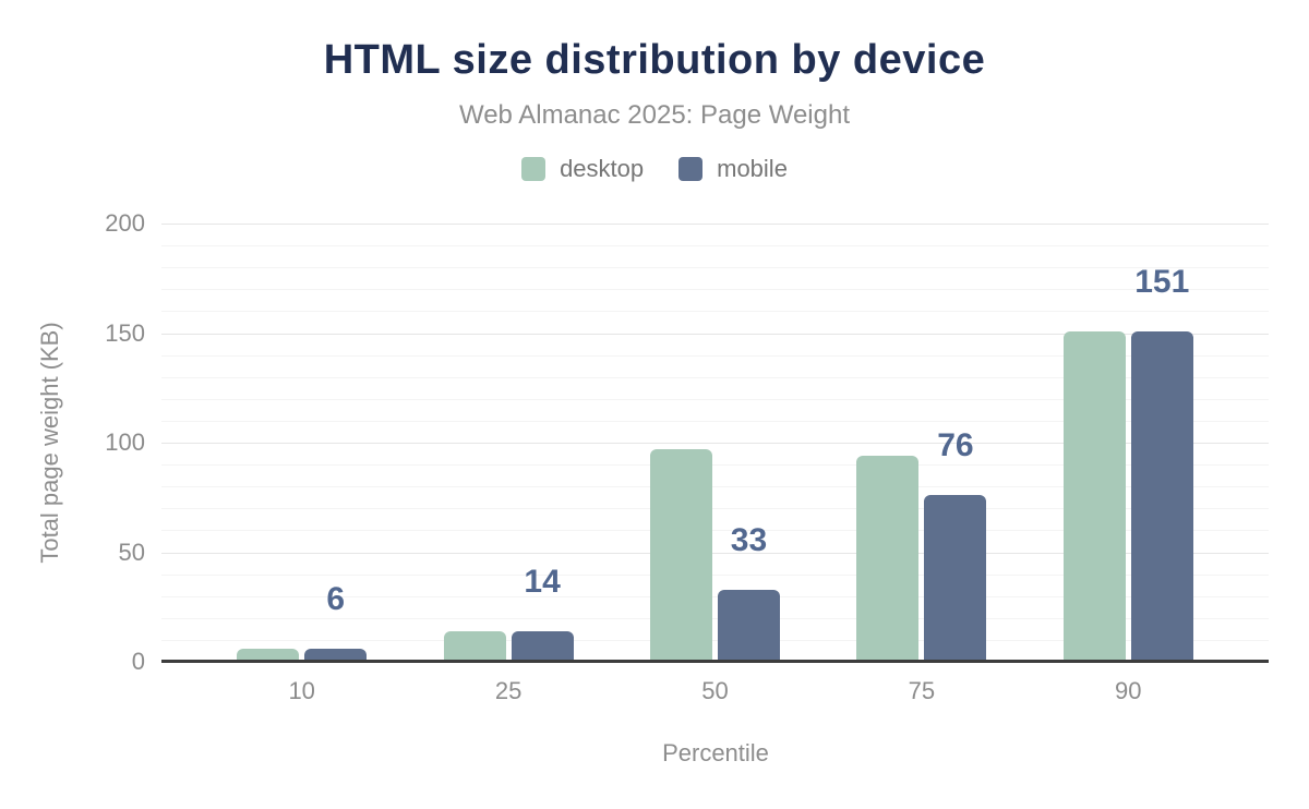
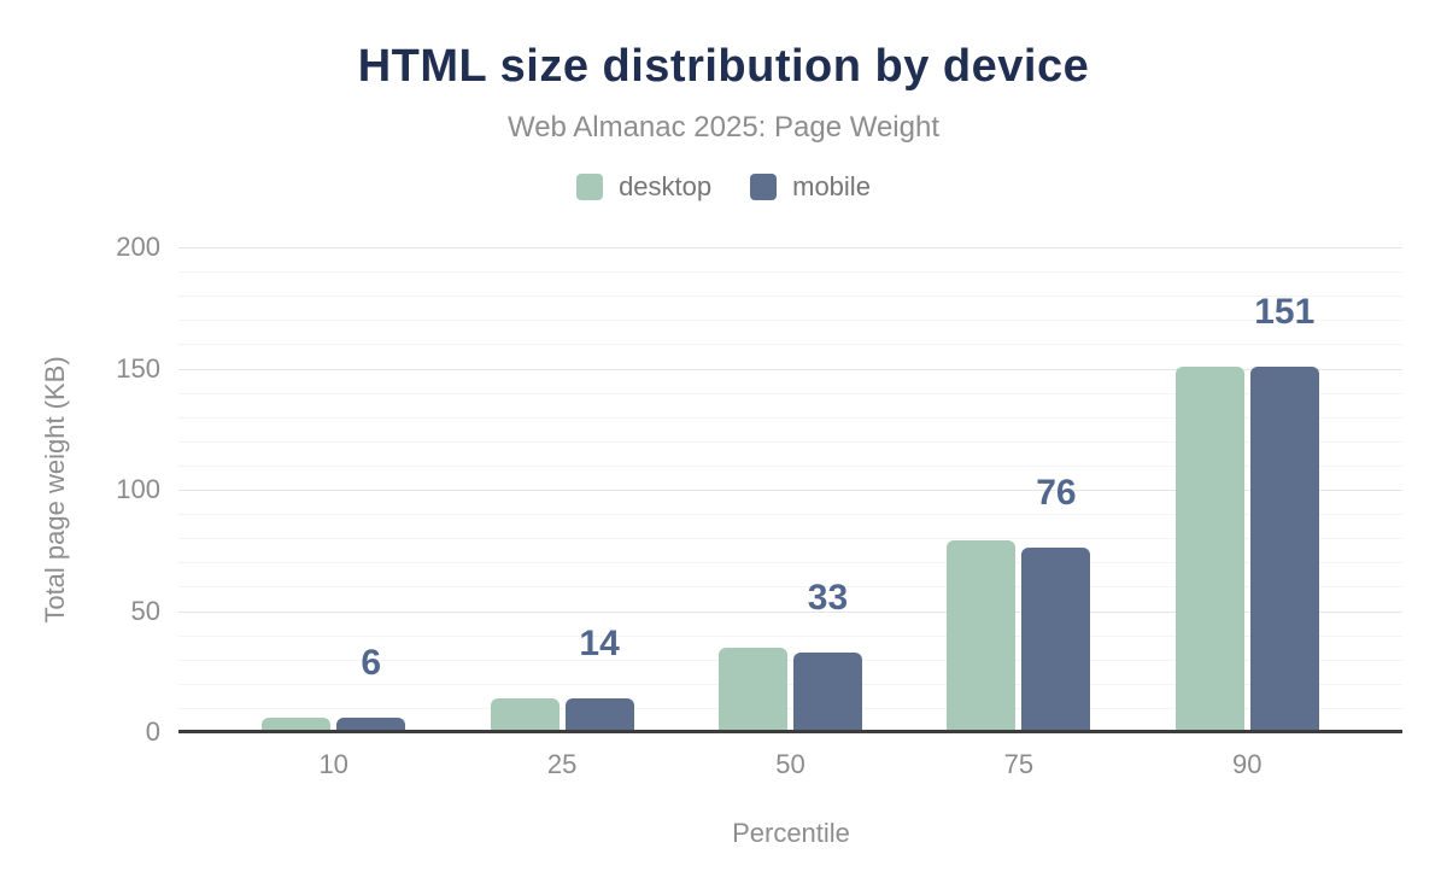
desktop/50: 97 -> 35
desktop/75: 94 -> 79
